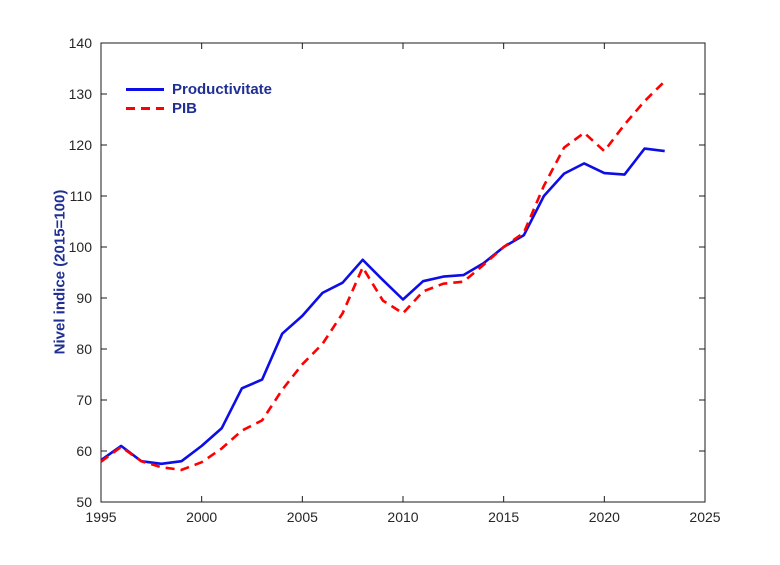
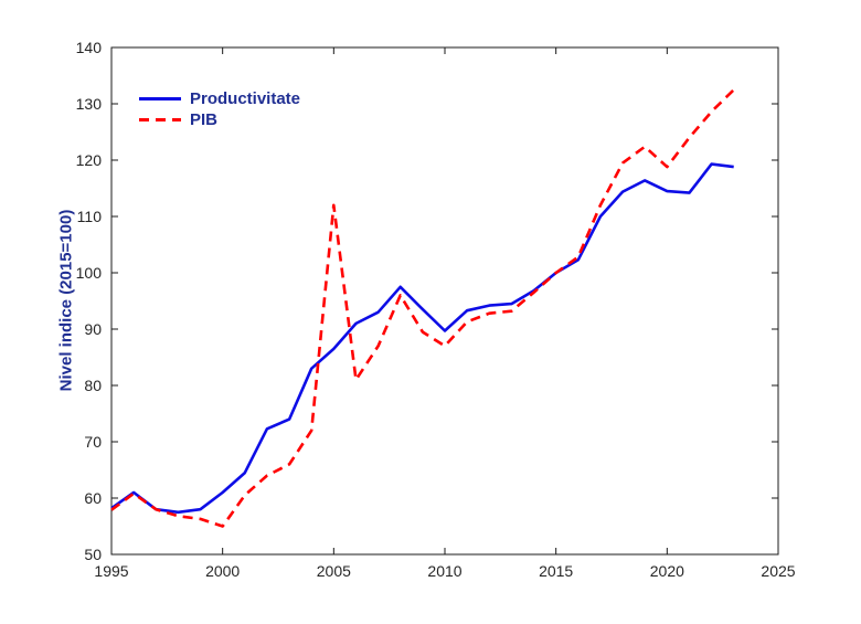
PIB/2000: 58 -> 55
PIB/2005: 77 -> 112
